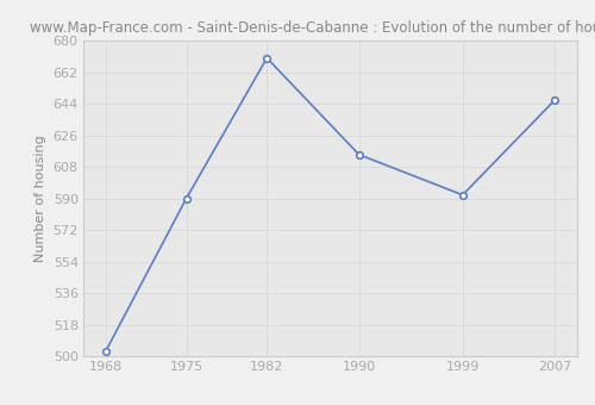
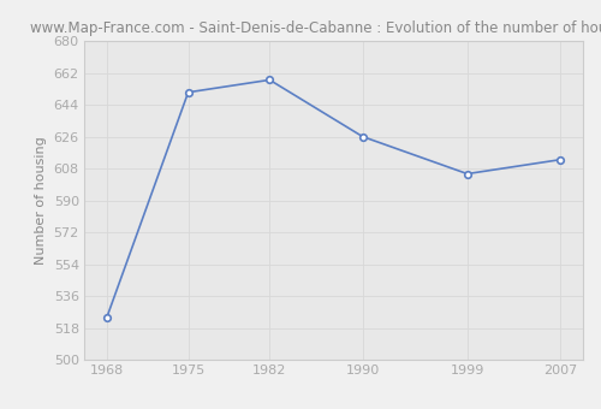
1968: 503 -> 524
1975: 590 -> 651
1982: 670 -> 658
1990: 615 -> 626
1999: 592 -> 605
2007: 646 -> 613
